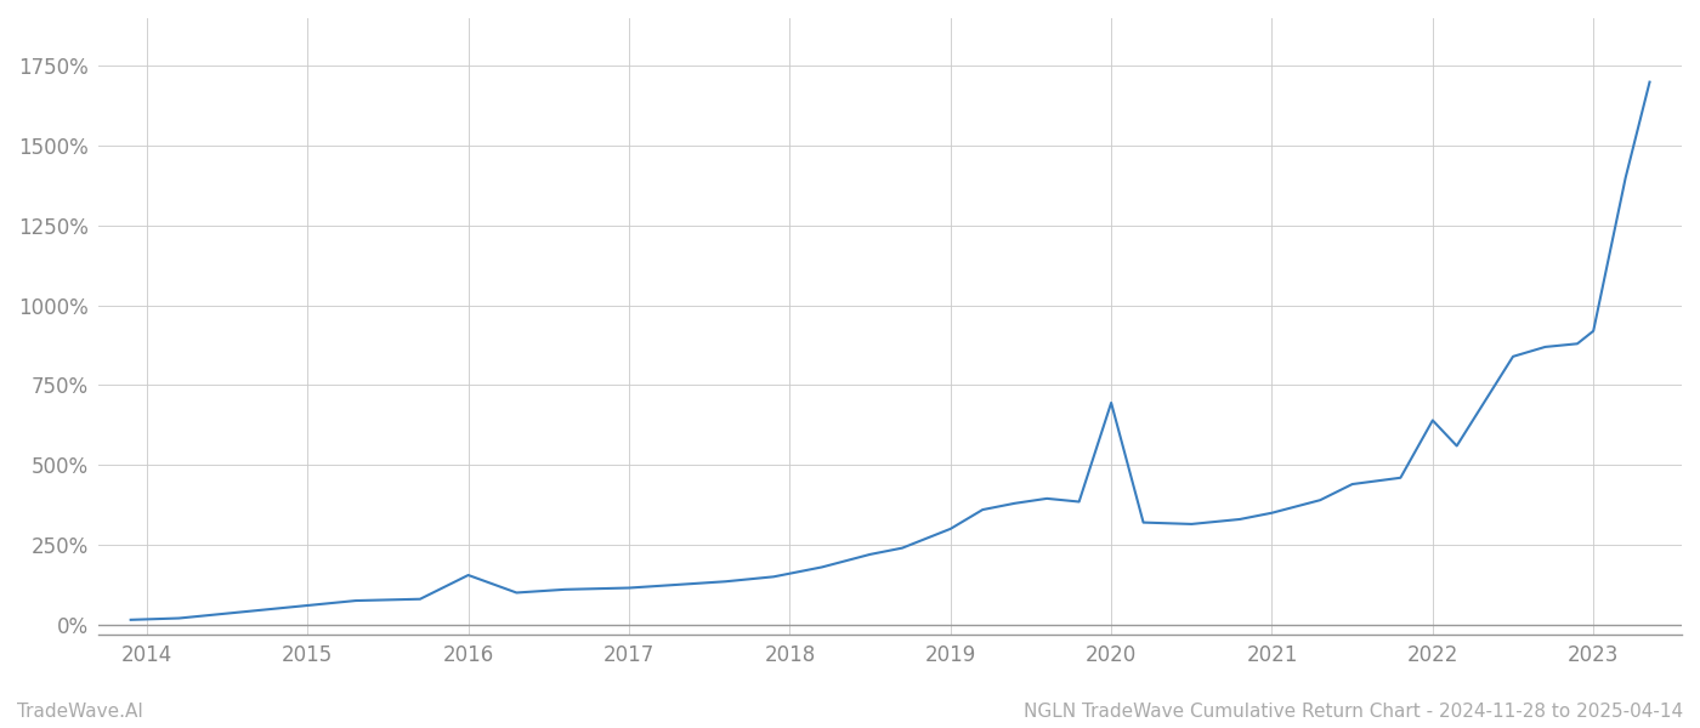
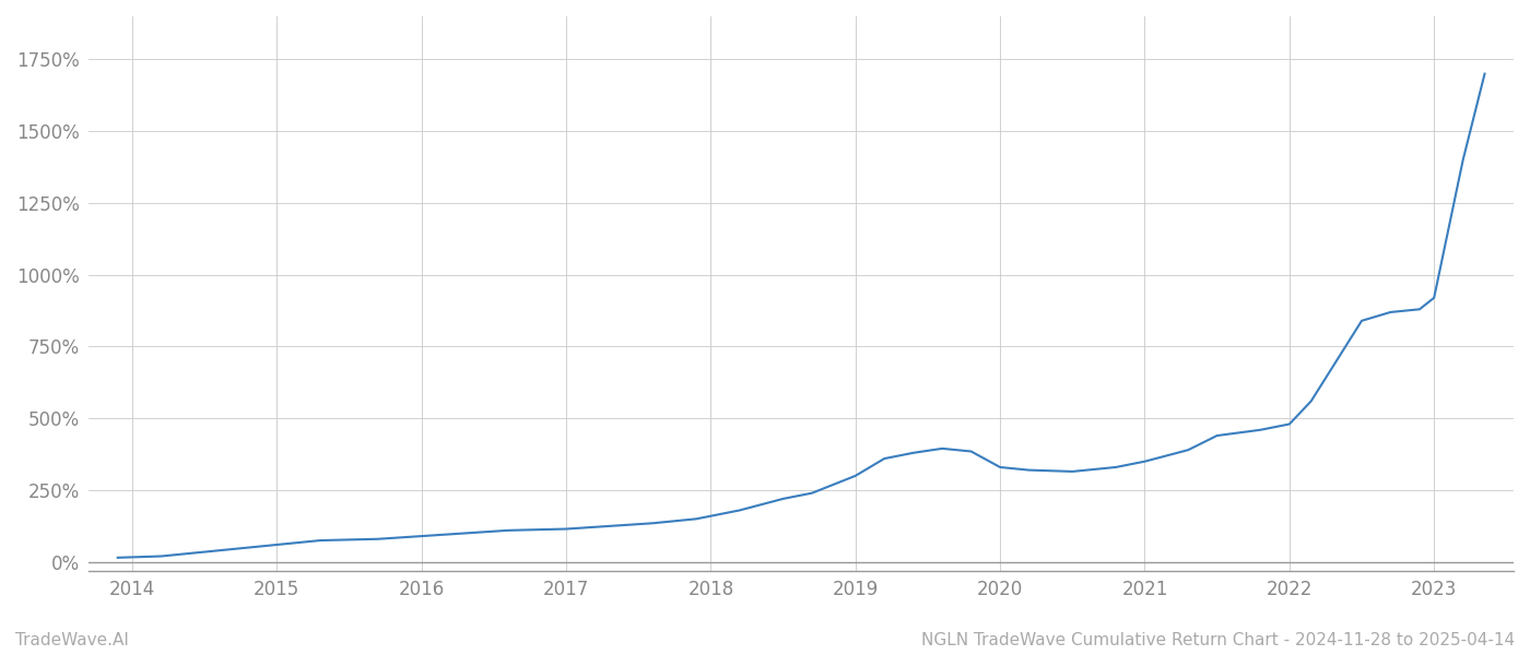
2016: 155% -> 90%
2020: 695% -> 330%
2022: 640% -> 480%
